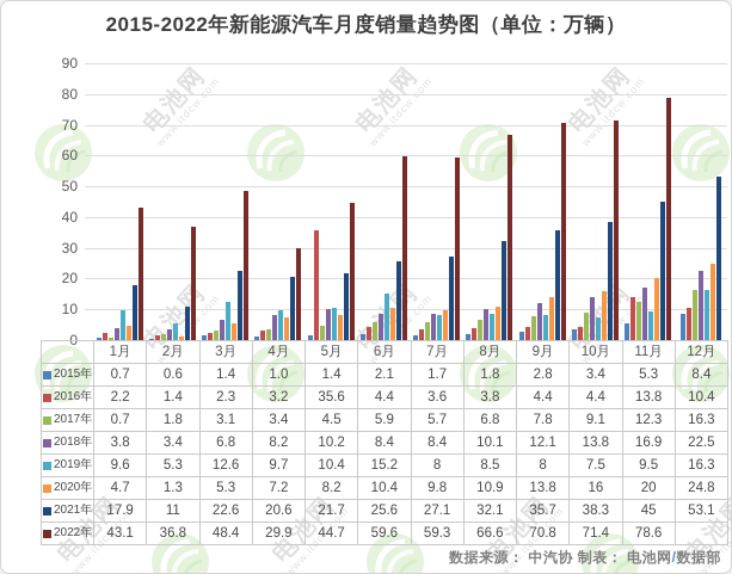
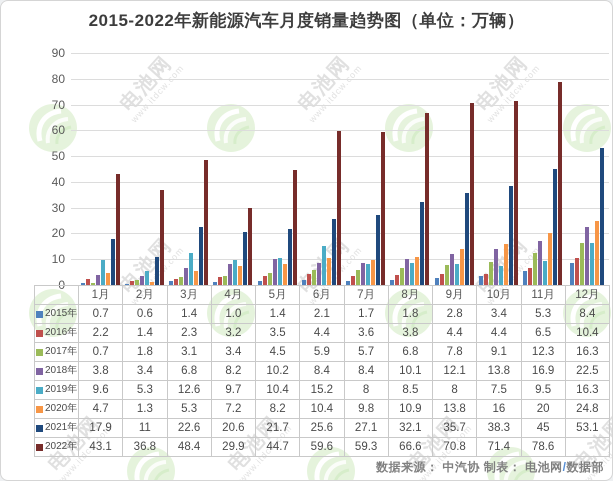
2016年/5月: 35.6 -> 3.5
2016年/11月: 13.8 -> 6.5
